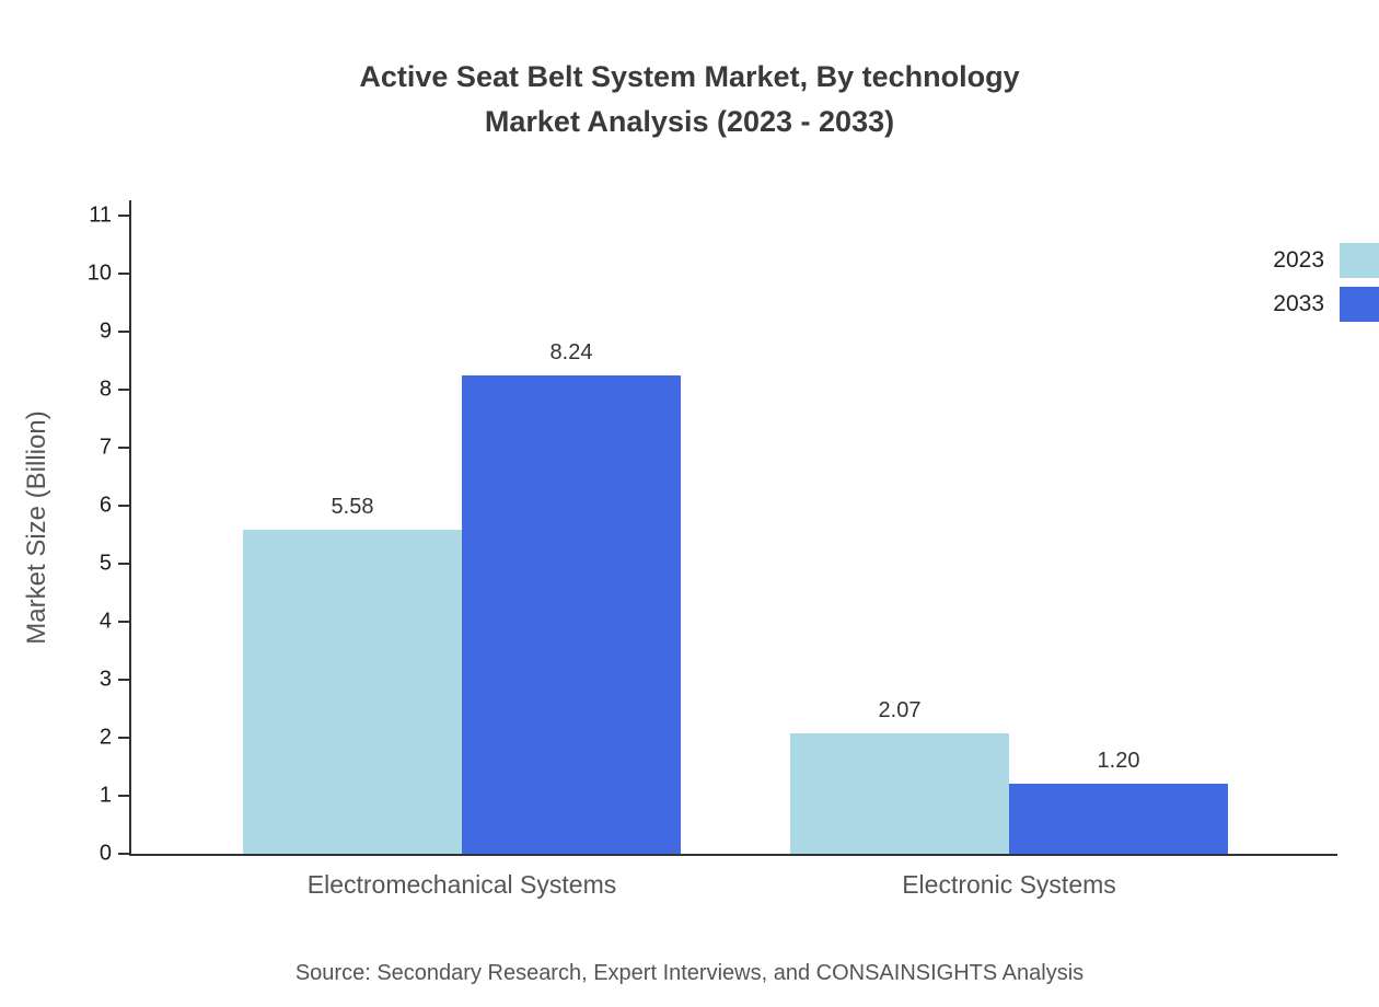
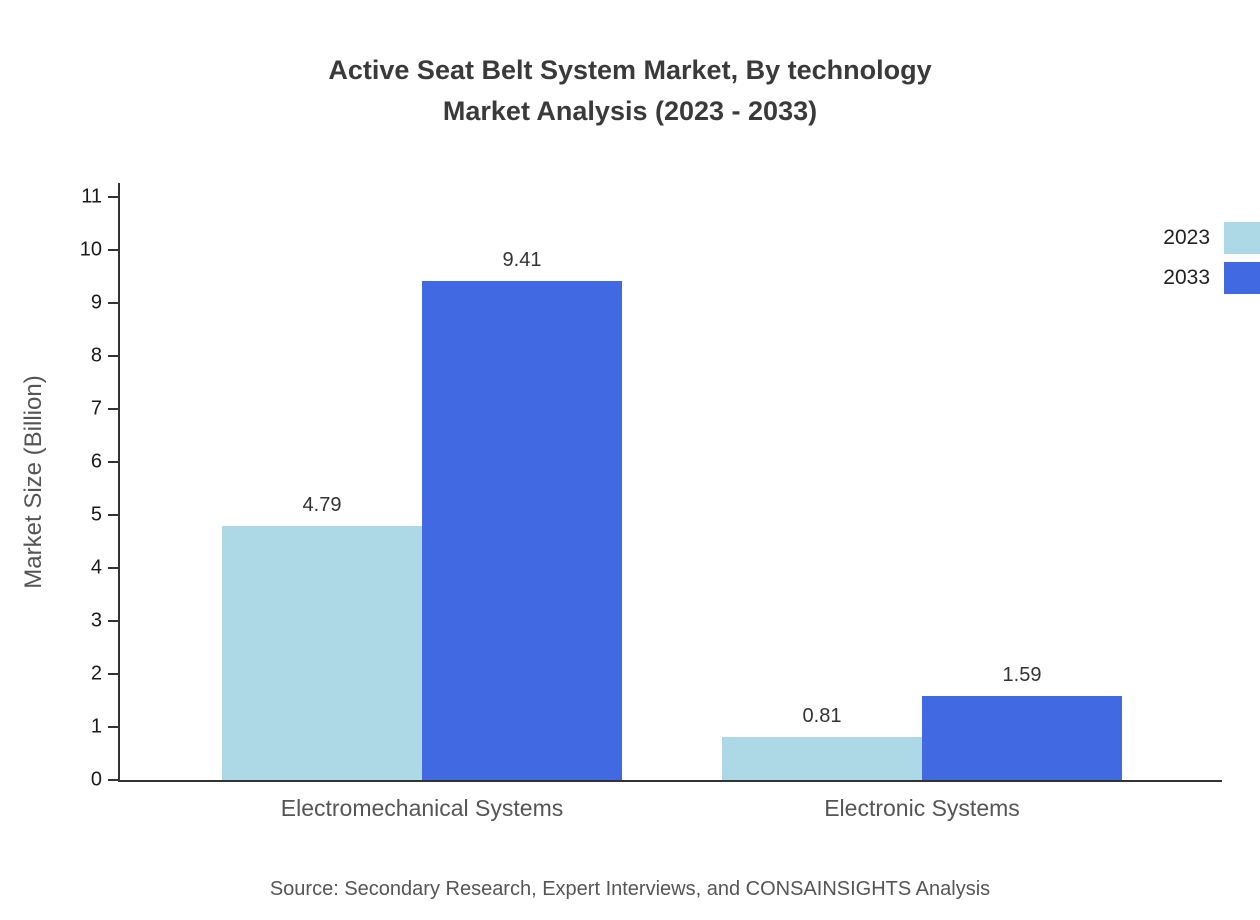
2023/Electromechanical Systems: 5.58 -> 4.79
2033/Electromechanical Systems: 8.24 -> 9.41
2023/Electronic Systems: 2.07 -> 0.81
2033/Electronic Systems: 1.20 -> 1.59
